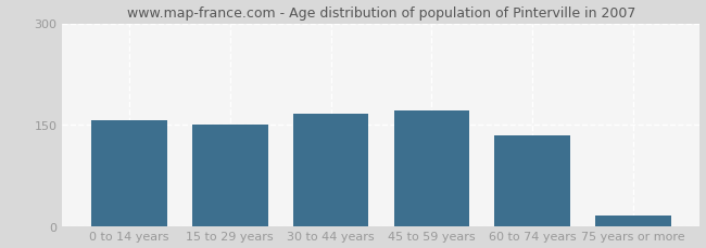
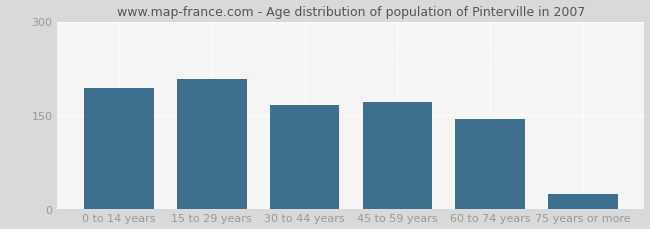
0 to 14 years: 157 -> 194
15 to 29 years: 150 -> 208
60 to 74 years: 134 -> 144
75 years or more: 15 -> 24
